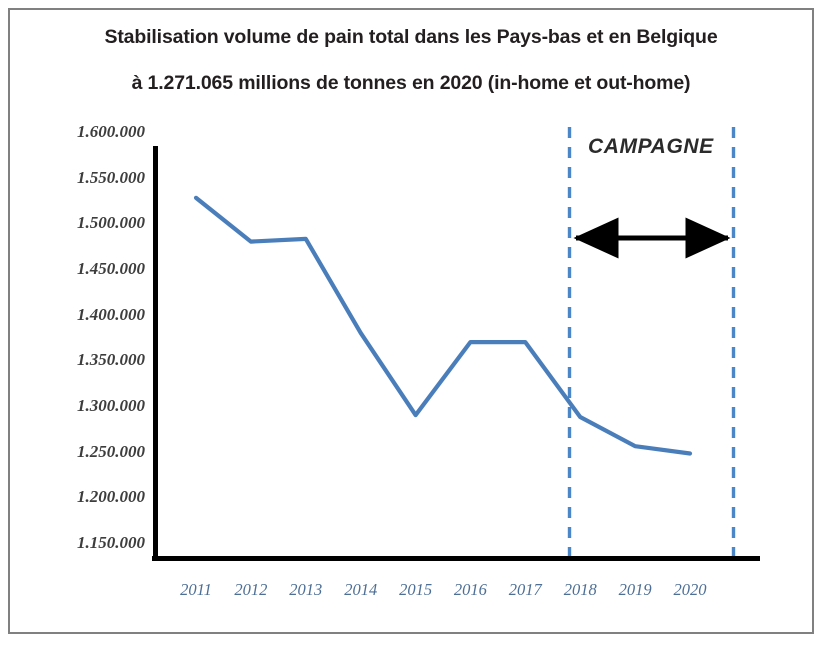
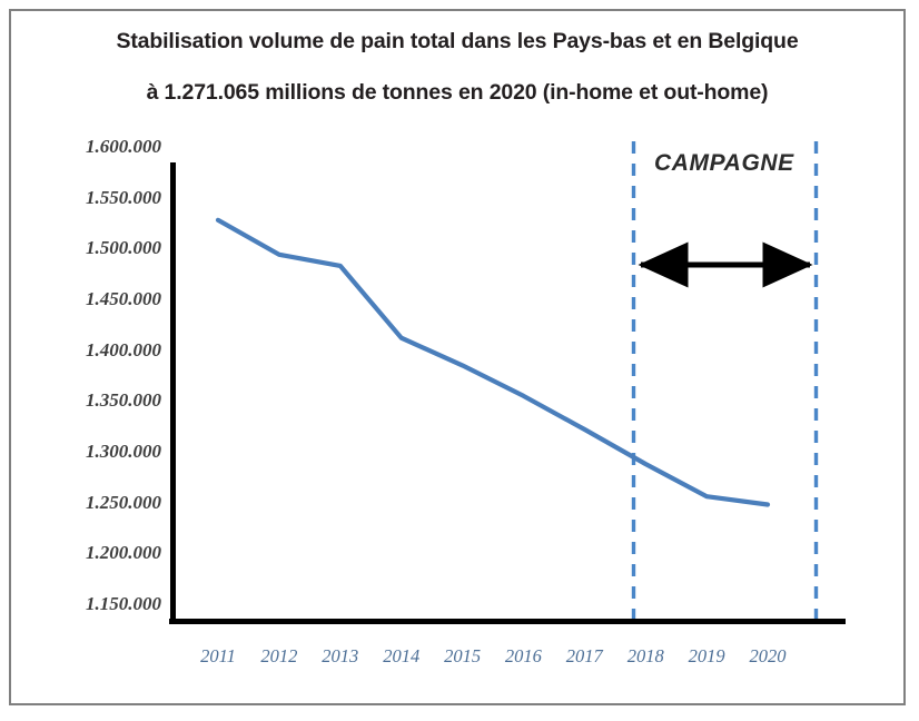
2012: 1480000 -> 1490000
2014: 1380000 -> 1410000
2015: 1290000 -> 1380000
2016: 1370000 -> 1360000
2017: 1370000 -> 1320000
